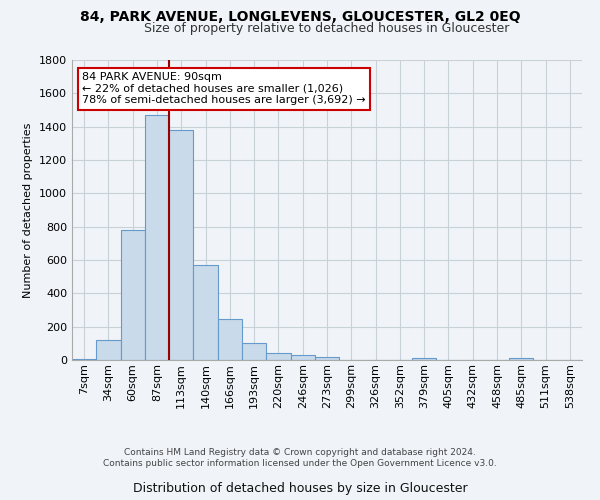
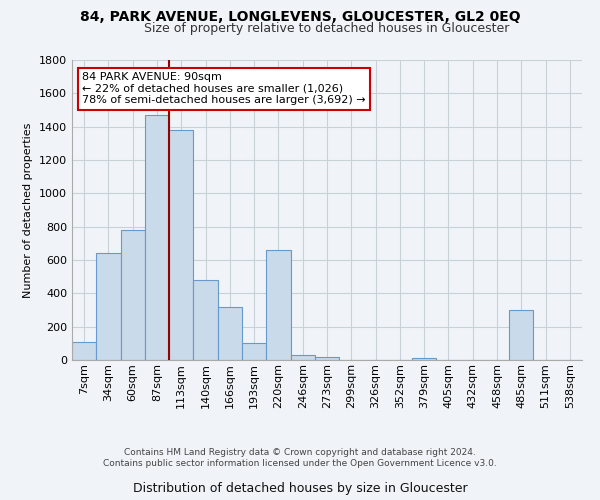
7sqm: 0 -> 110
34sqm: 120 -> 640
140sqm: 570 -> 480
166sqm: 240 -> 320
220sqm: 40 -> 660
485sqm: 20 -> 300
